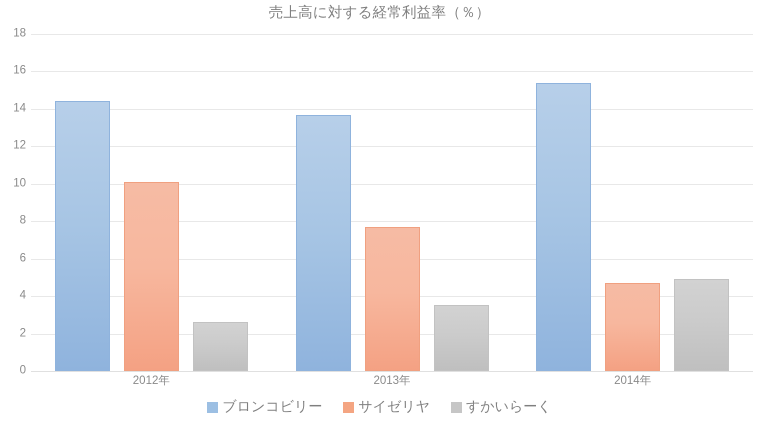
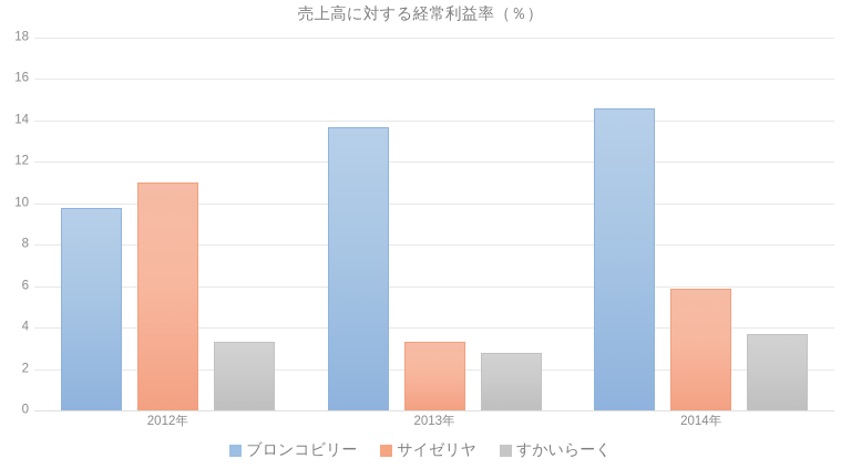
ブロンコビリー/2012年: 14.4 -> 9.8
サイゼリヤ/2012年: 10.1 -> 11.0
すかいらーく/2012年: 2.6 -> 3.3
サイゼリヤ/2013年: 7.7 -> 3.3
すかいらーく/2013年: 3.5 -> 2.8
ブロンコビリー/2014年: 15.4 -> 14.6
サイゼリヤ/2014年: 4.7 -> 5.9
すかいらーく/2014年: 4.9 -> 3.7
